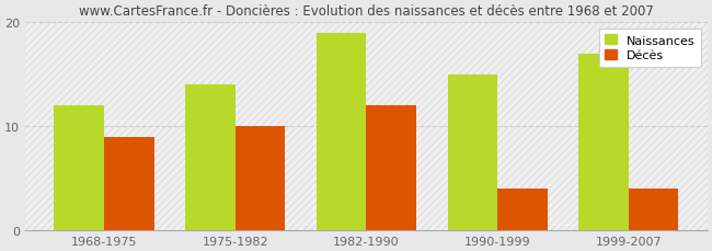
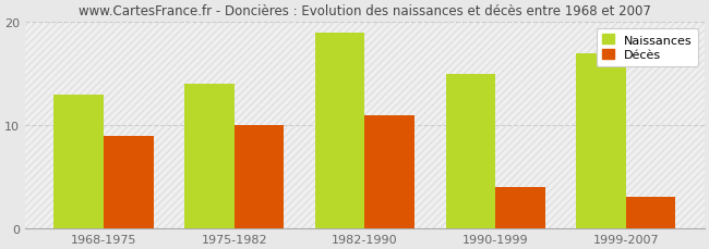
Naissances/1968-1975: 12 -> 13
Décès/1982-1990: 12 -> 11
Décès/1999-2007: 4 -> 3
